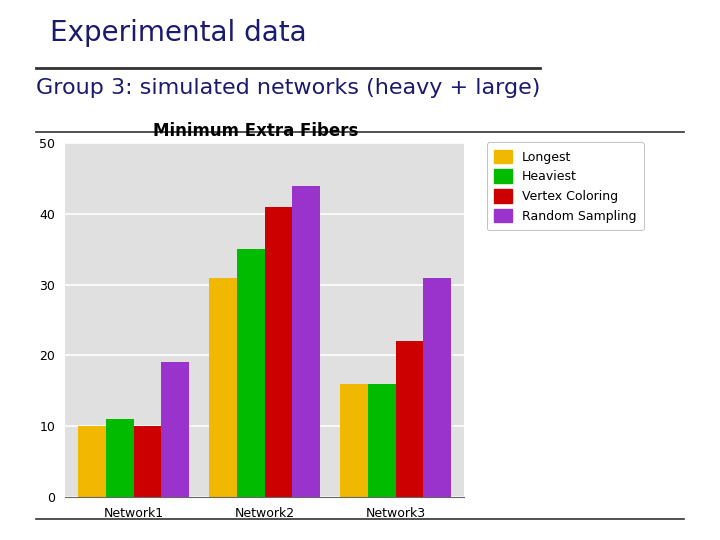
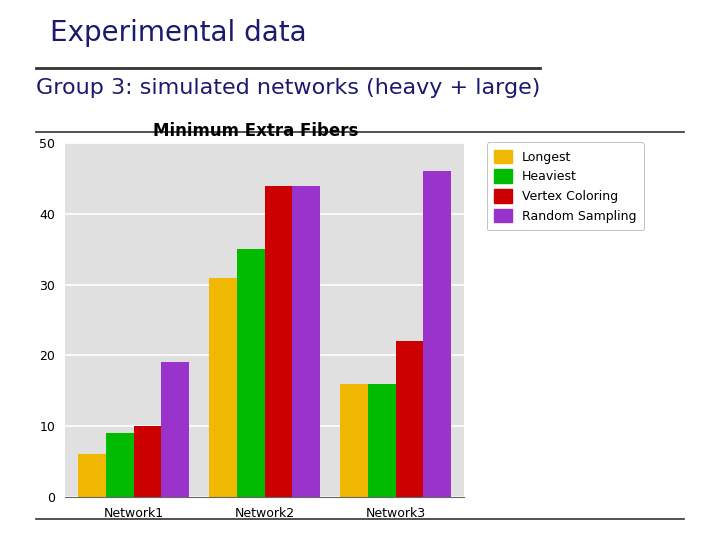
Longest/Network1: 10 -> 6
Heaviest/Network1: 11 -> 9
Vertex Coloring/Network2: 41 -> 44
Random Sampling/Network3: 31 -> 46
